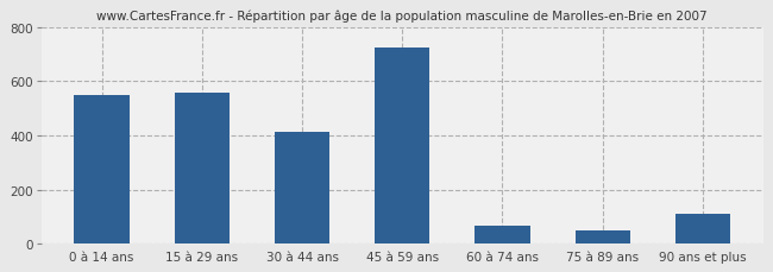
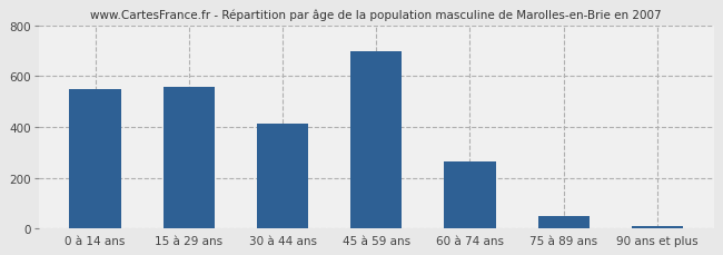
45 à 59 ans: 725 -> 700
60 à 74 ans: 65 -> 265
90 ans et plus: 110 -> 10
